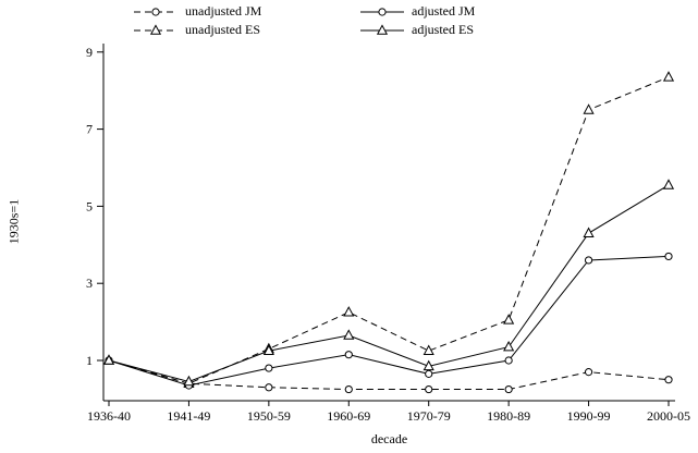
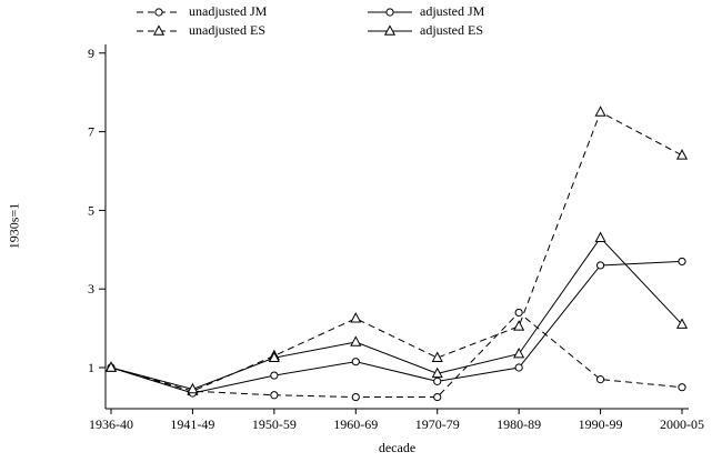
unadjusted JM/1980-89: 0.2 -> 2.4
unadjusted ES/2000-05: 8.3 -> 6.4
adjusted ES/2000-05: 5.5 -> 2.1
